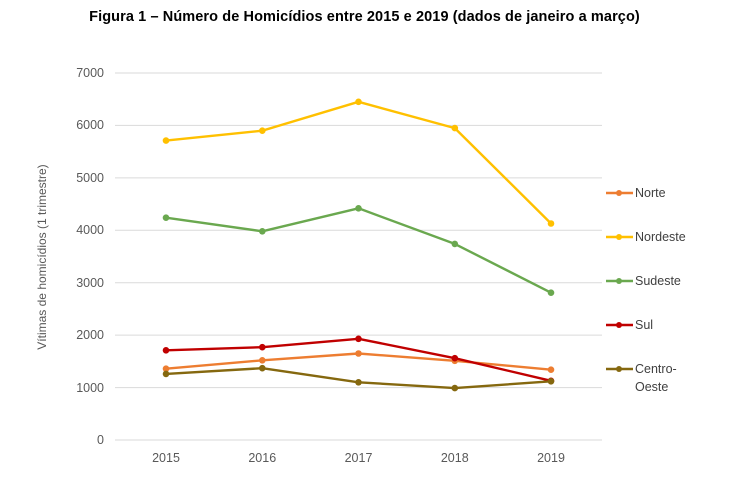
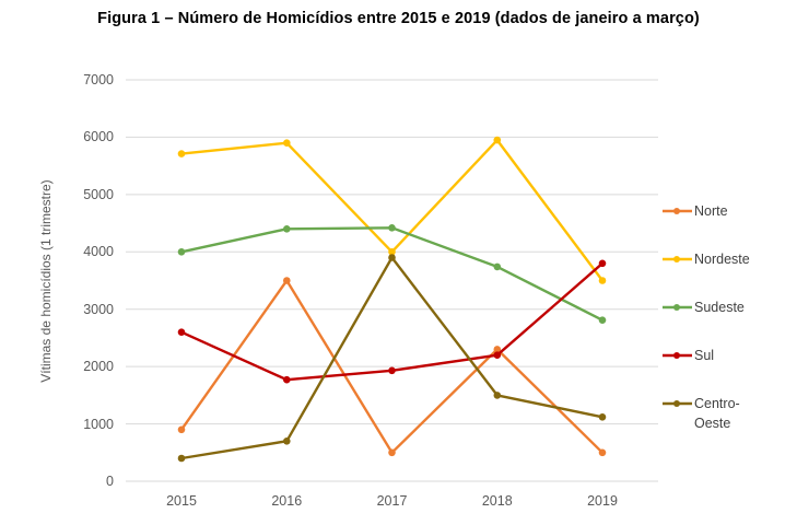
Norte/2015: 1400 -> 900
Sudeste/2015: 4200 -> 4000
Sul/2015: 1700 -> 2600
Centro-Oeste/2015: 1300 -> 400
Norte/2016: 1500 -> 3500
Sudeste/2016: 4000 -> 4400
Centro-Oeste/2016: 1400 -> 700
Norte/2017: 1600 -> 500
Nordeste/2017: 6400 -> 4000
Centro-Oeste/2017: 1100 -> 3900
Norte/2018: 1500 -> 2300
Sul/2018: 1600 -> 2200
Centro-Oeste/2018: 1000 -> 1500
Norte/2019: 1300 -> 500
Nordeste/2019: 4100 -> 3500
Sul/2019: 1100 -> 3800
